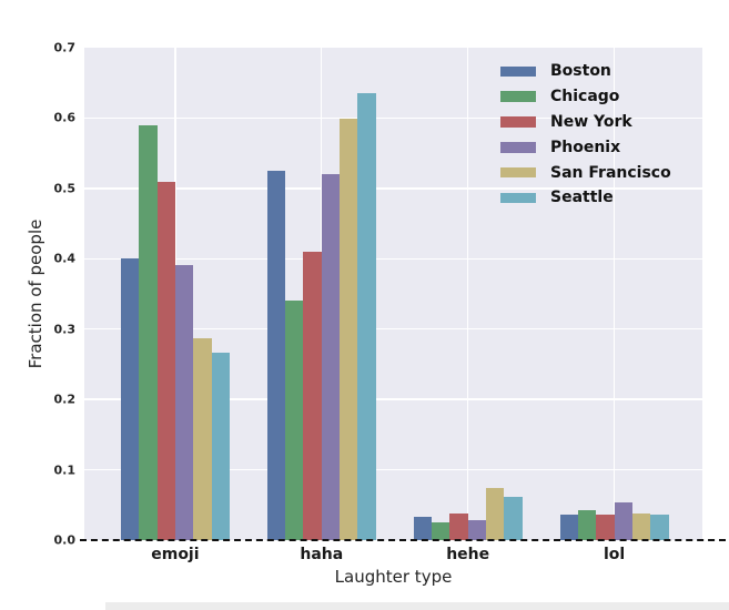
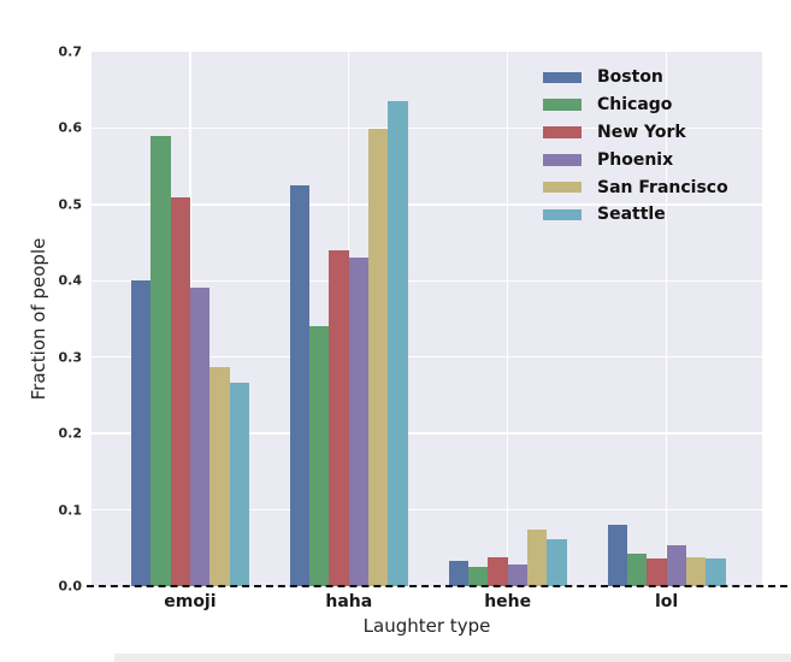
New York/haha: 0.41 -> 0.44
Phoenix/haha: 0.52 -> 0.43
Boston/lol: 0.04 -> 0.08
